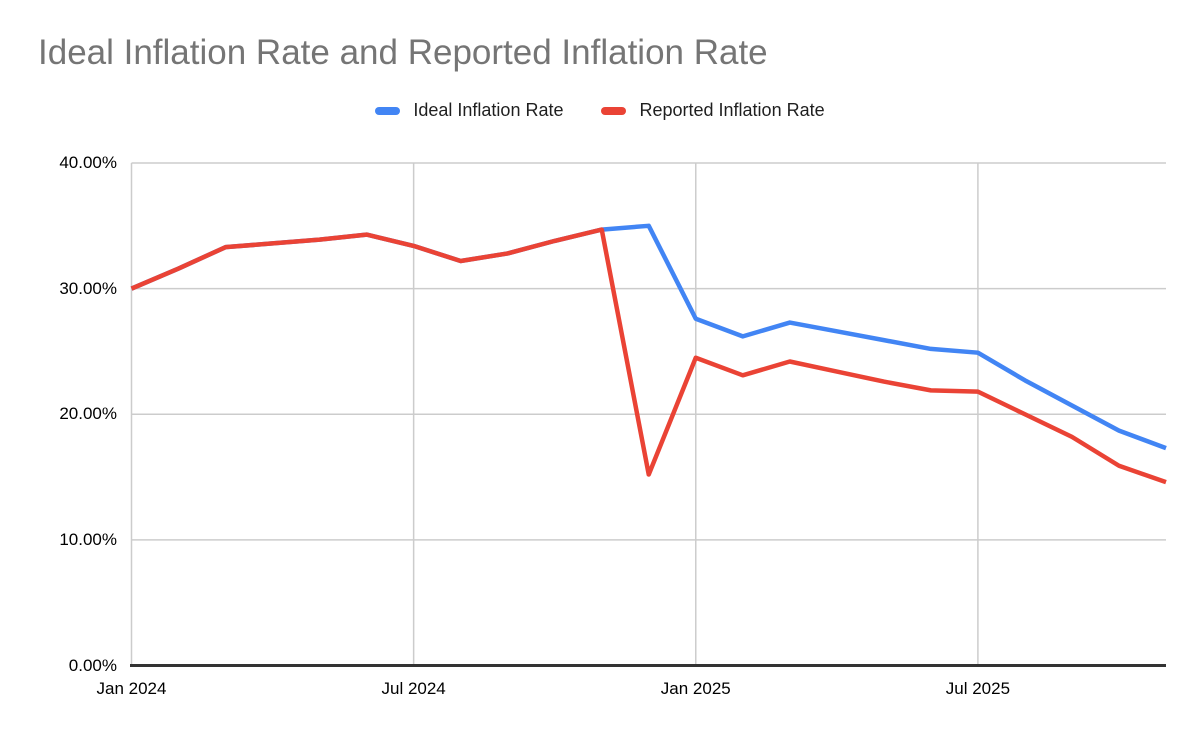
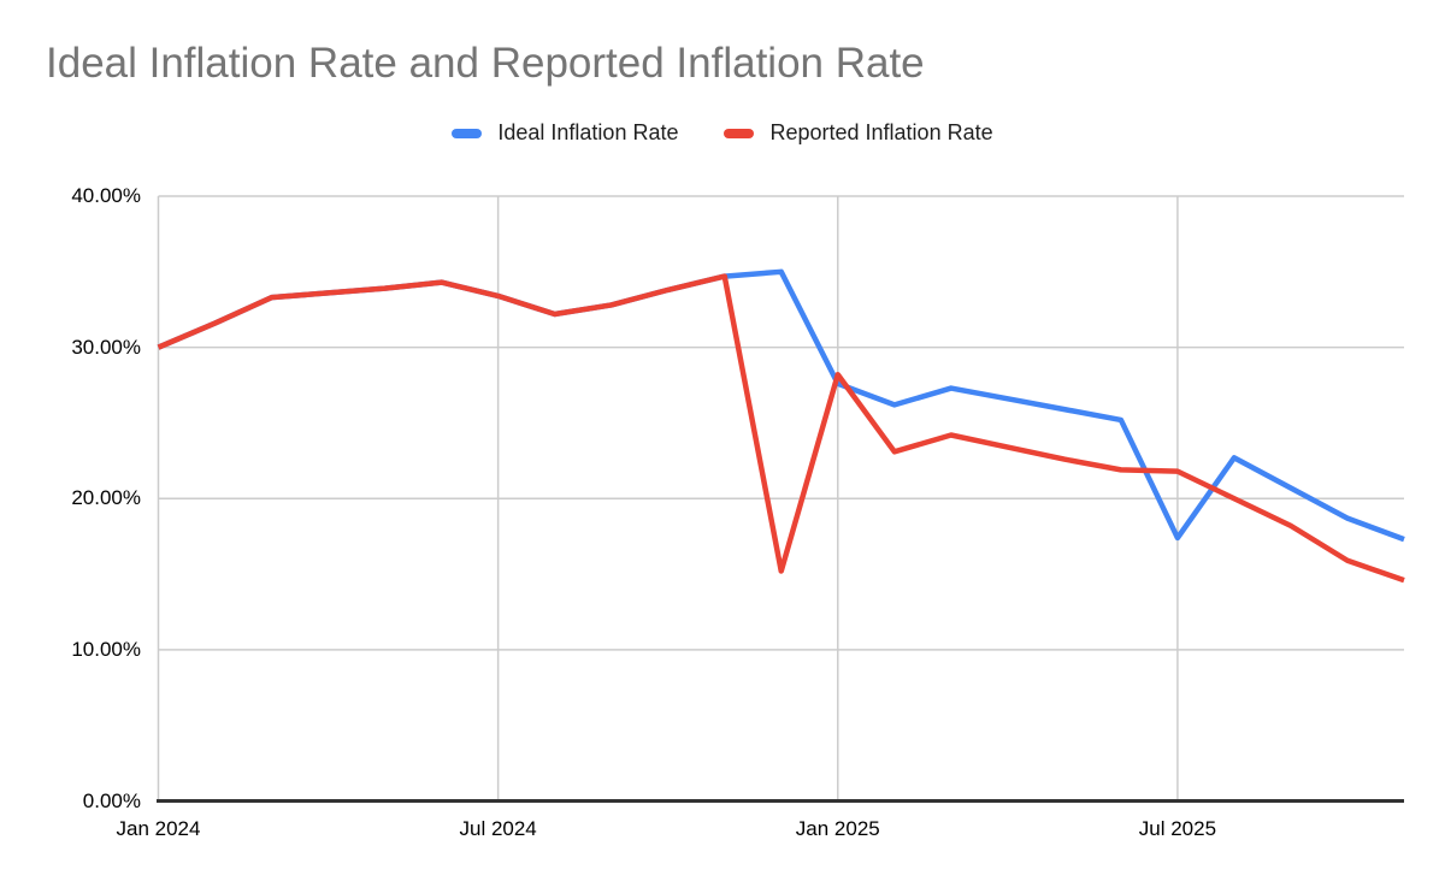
Reported Inflation Rate/Jan 2025: 24.5% -> 28.2%
Ideal Inflation Rate/Jul 2025: 24.9% -> 17.4%
